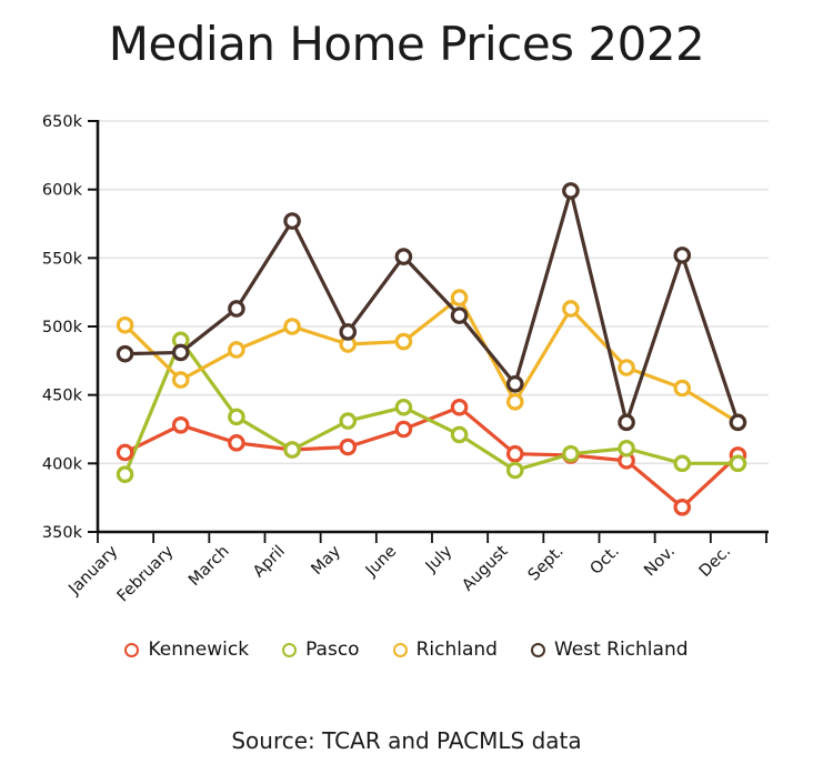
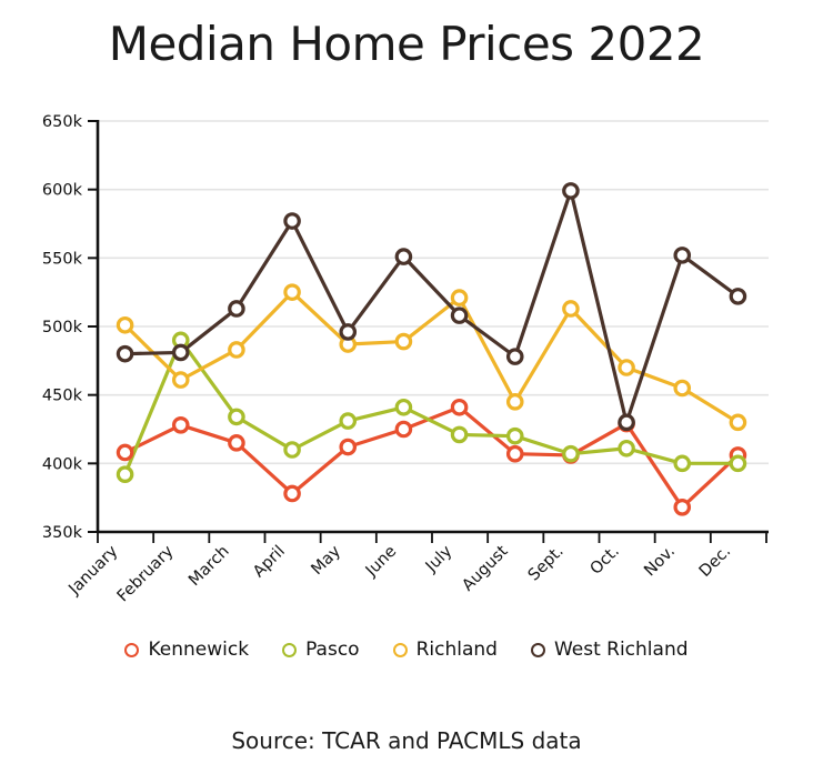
Kennewick/April: 410k -> 378k
Richland/April: 500k -> 525k
Pasco/August: 395k -> 420k
West Richland/August: 458k -> 478k
Kennewick/Oct.: 402k -> 429k
West Richland/Dec.: 430k -> 522k
